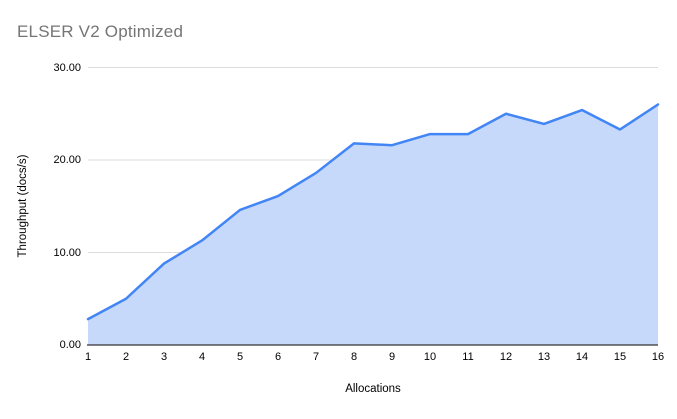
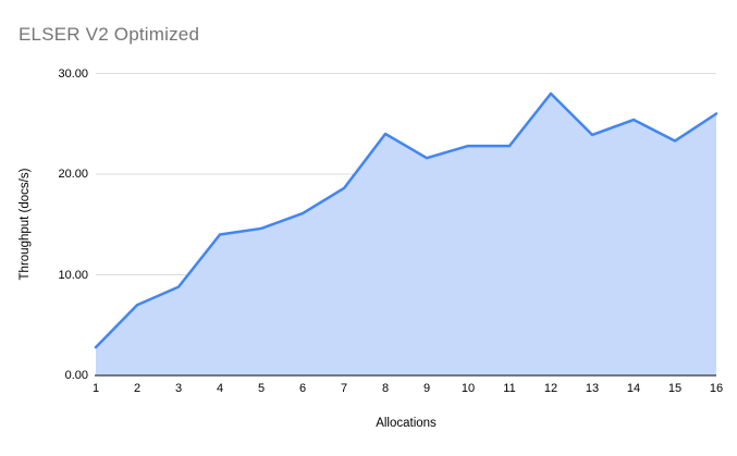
2: 5 -> 7
4: 11 -> 14
8: 22 -> 24
12: 25 -> 28
